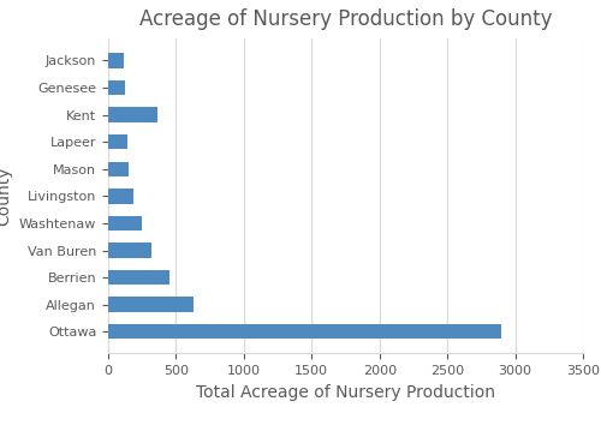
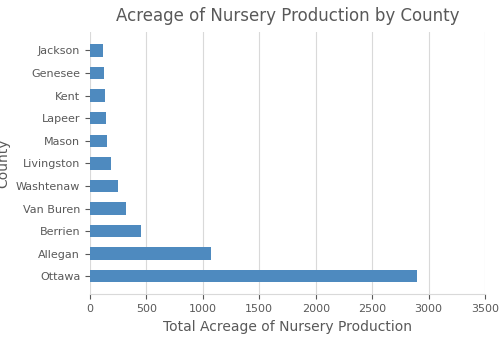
Kent: 360 -> 130
Allegan: 630 -> 1080
